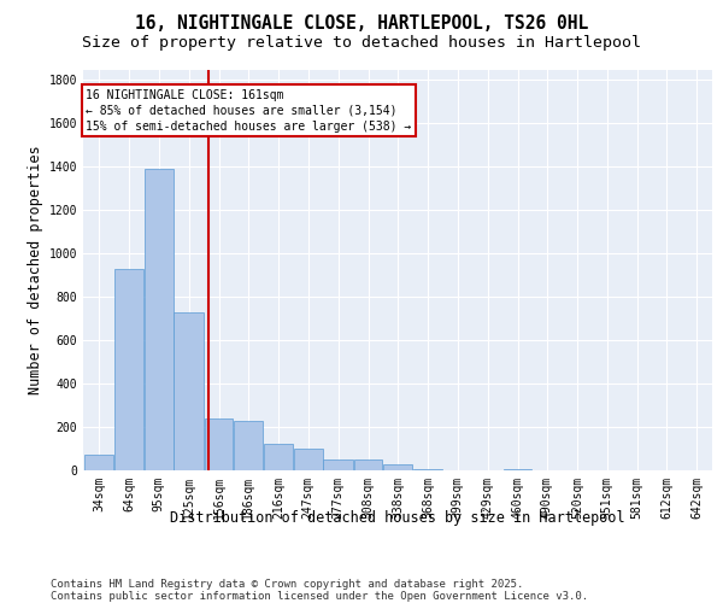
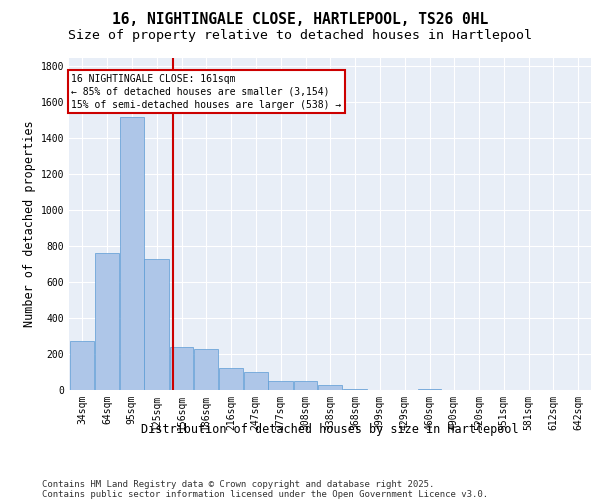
34sqm: 80 -> 270
64sqm: 930 -> 760
95sqm: 1390 -> 1520
